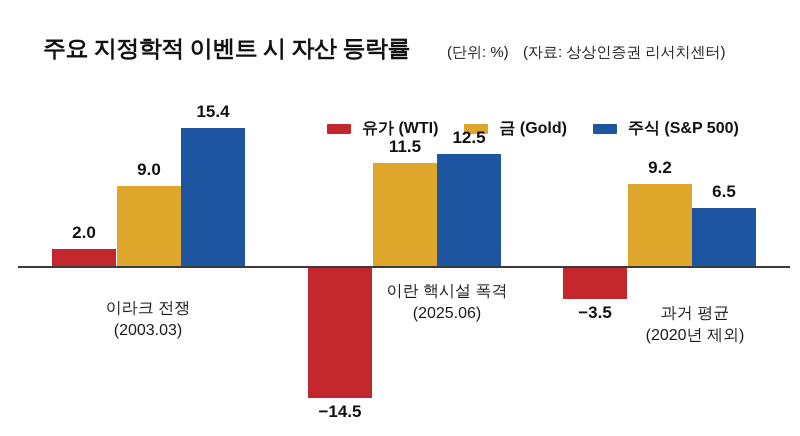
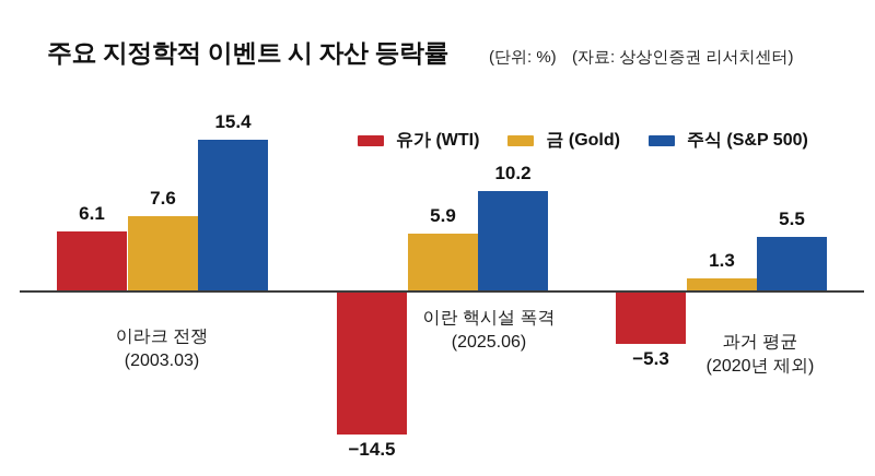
유가 (WTI)/이라크 전쟁 (2003.03): 2.0 -> 6.1
금 (Gold)/이라크 전쟁 (2003.03): 9.0 -> 7.6
금 (Gold)/이란 핵시설 폭격 (2025.06): 11.5 -> 5.9
주식 (S&P 500)/이란 핵시설 폭격 (2025.06): 12.5 -> 10.2
유가 (WTI)/과거 평균 (2020년 제외): −3.5 -> −5.3
금 (Gold)/과거 평균 (2020년 제외): 9.2 -> 1.3
주식 (S&P 500)/과거 평균 (2020년 제외): 6.5 -> 5.5
